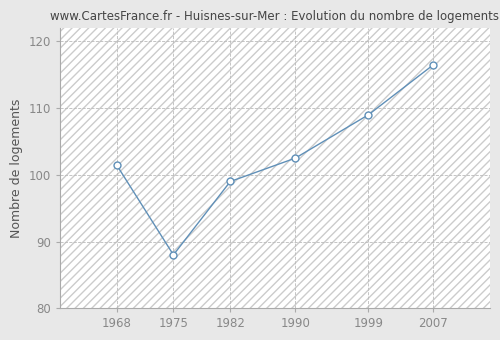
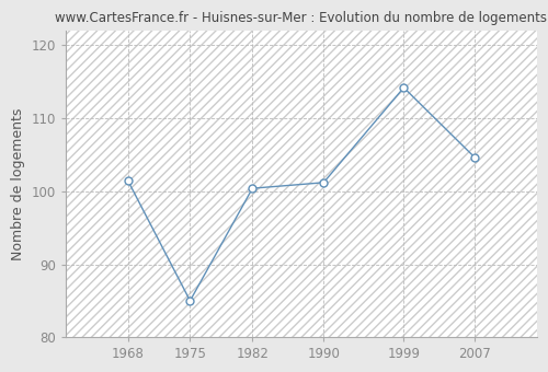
1975: 88.0 -> 85.0
1982: 99.0 -> 100.4
1990: 102.5 -> 101.2
1999: 109.0 -> 114.2
2007: 116.5 -> 104.6
